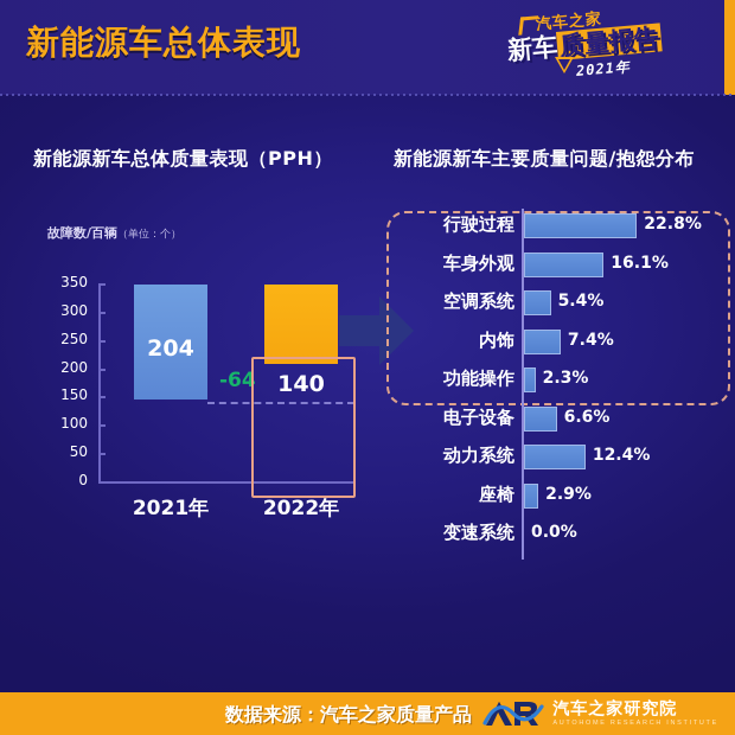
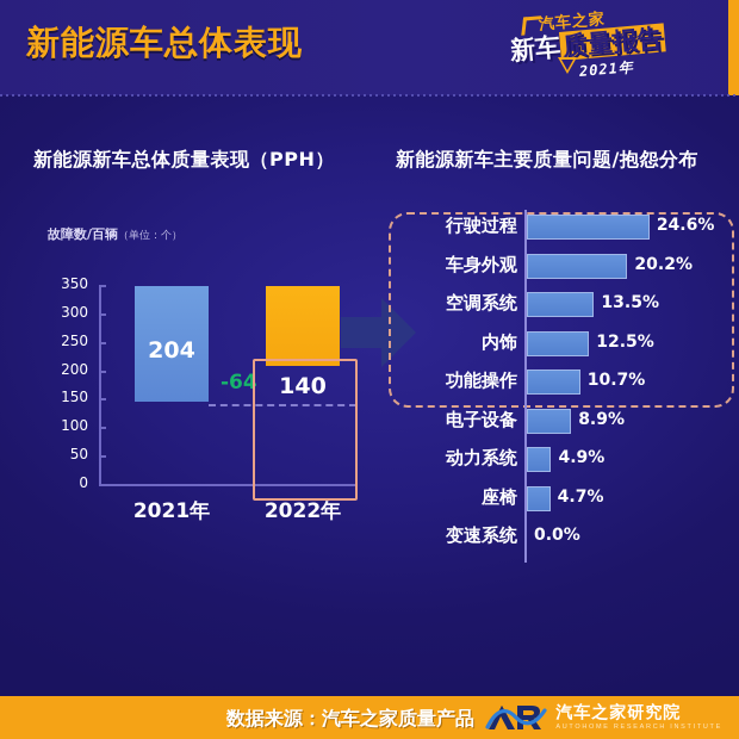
新能源新车主要质量问题/抱怨分布/行驶过程: 22.8% -> 24.6%
新能源新车主要质量问题/抱怨分布/车身外观: 16.1% -> 20.2%
新能源新车主要质量问题/抱怨分布/空调系统: 5.4% -> 13.5%
新能源新车主要质量问题/抱怨分布/内饰: 7.4% -> 12.5%
新能源新车主要质量问题/抱怨分布/功能操作: 2.3% -> 10.7%
新能源新车主要质量问题/抱怨分布/电子设备: 6.6% -> 8.9%
新能源新车主要质量问题/抱怨分布/动力系统: 12.4% -> 4.9%
新能源新车主要质量问题/抱怨分布/座椅: 2.9% -> 4.7%
